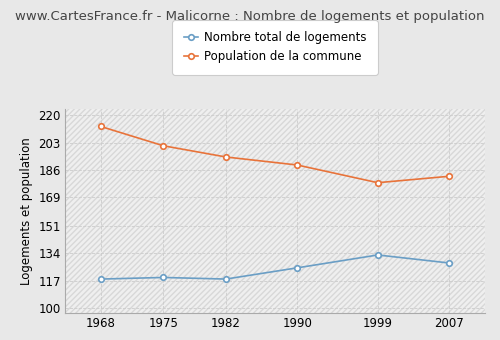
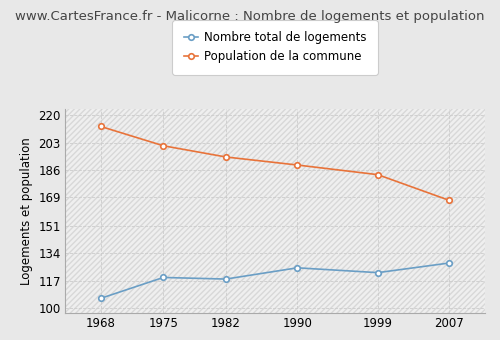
Nombre total de logements/1968: 118 -> 106
Nombre total de logements/1999: 133 -> 122
Population de la commune/1999: 178 -> 183
Population de la commune/2007: 182 -> 167
